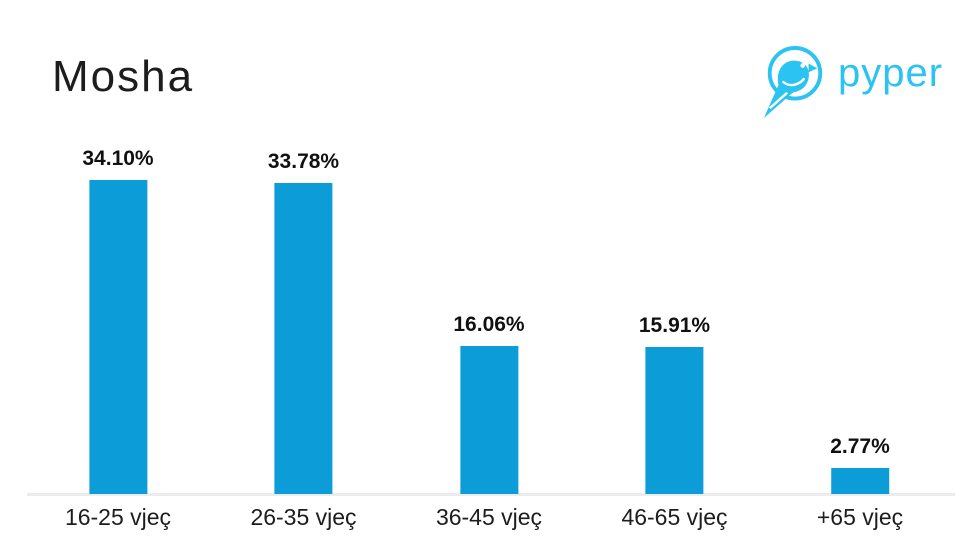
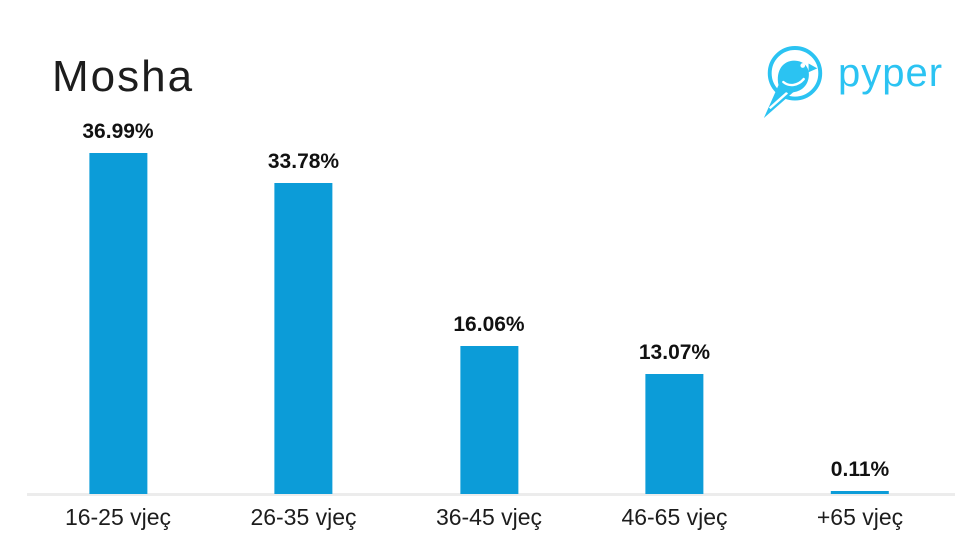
16-25 vjeç: 34.10% -> 36.99%
46-65 vjeç: 15.91% -> 13.07%
+65 vjeç: 2.77% -> 0.11%
